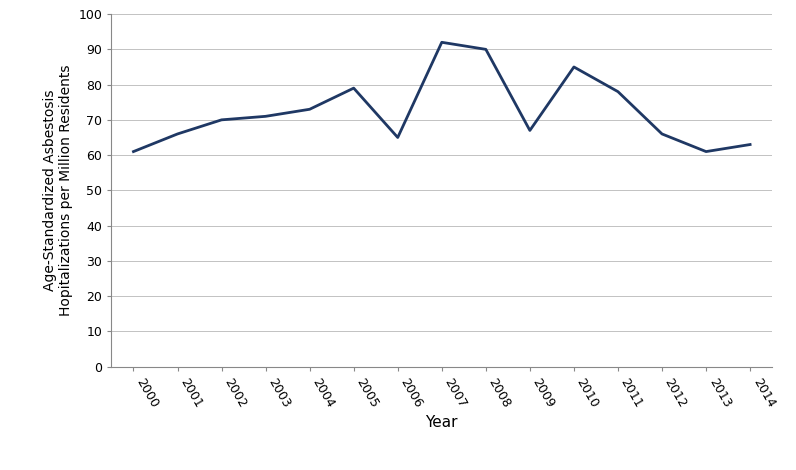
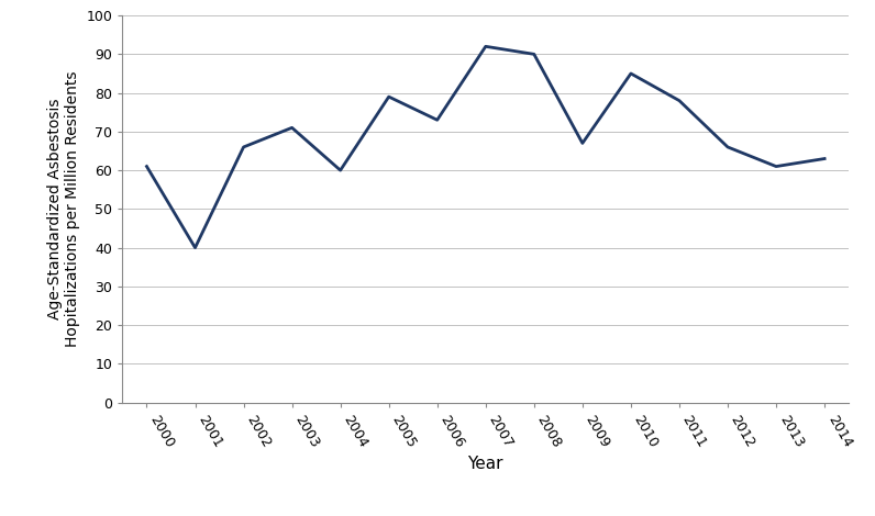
2001: 66 -> 40
2002: 70 -> 66
2004: 73 -> 60
2006: 65 -> 73
